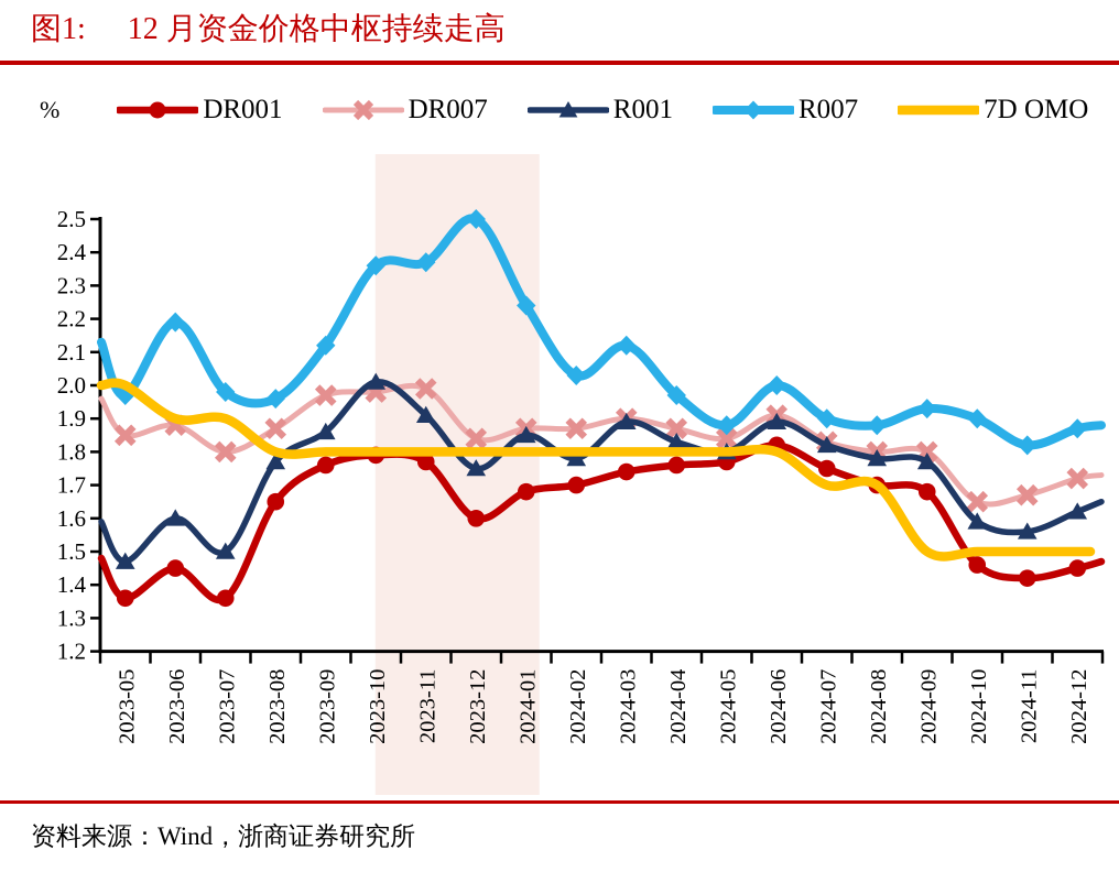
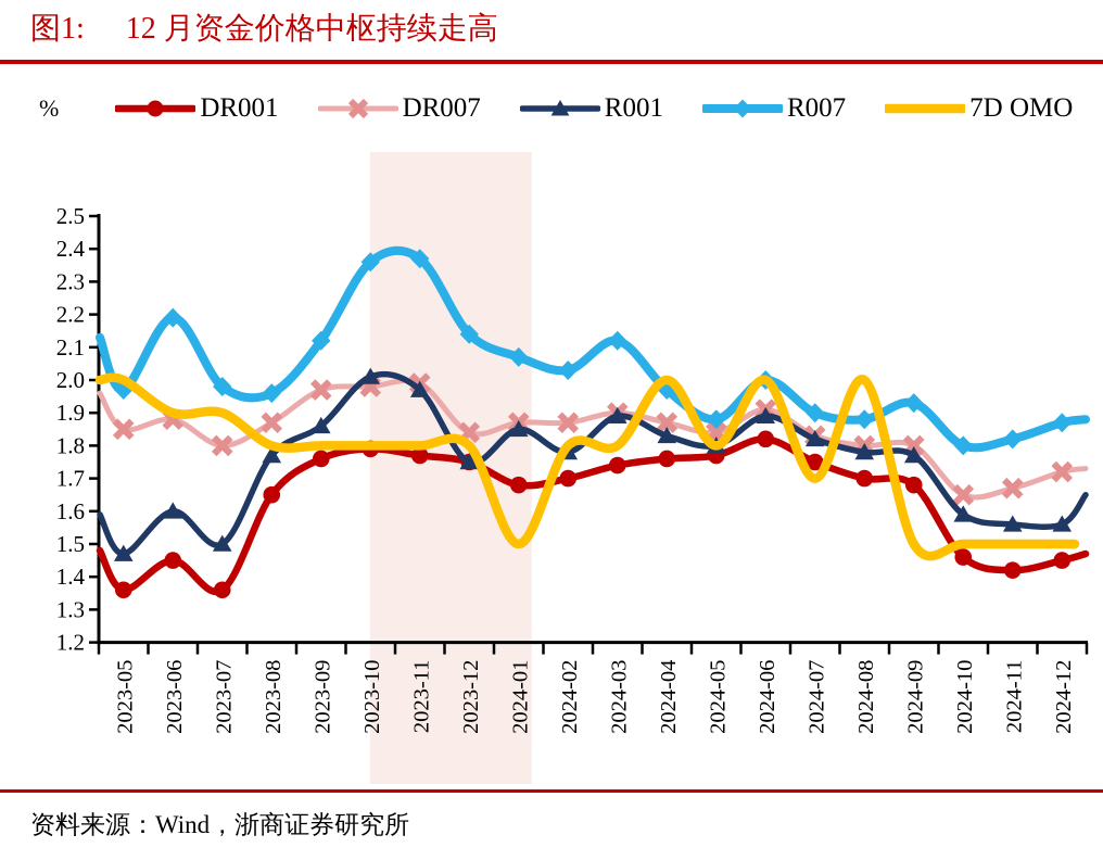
R001/2023-11: 1.91 -> 1.97
DR001/2023-12: 1.60 -> 1.75
R007/2023-12: 2.50 -> 2.14
R007/2024-01: 2.24 -> 2.07
7D OMO/2024-01: 1.8 -> 1.5
7D OMO/2024-04: 1.8 -> 2.0
7D OMO/2024-06: 1.8 -> 2.0
7D OMO/2024-08: 1.7 -> 2.0
R007/2024-10: 1.90 -> 1.80
R001/2024-12: 1.62 -> 1.56
